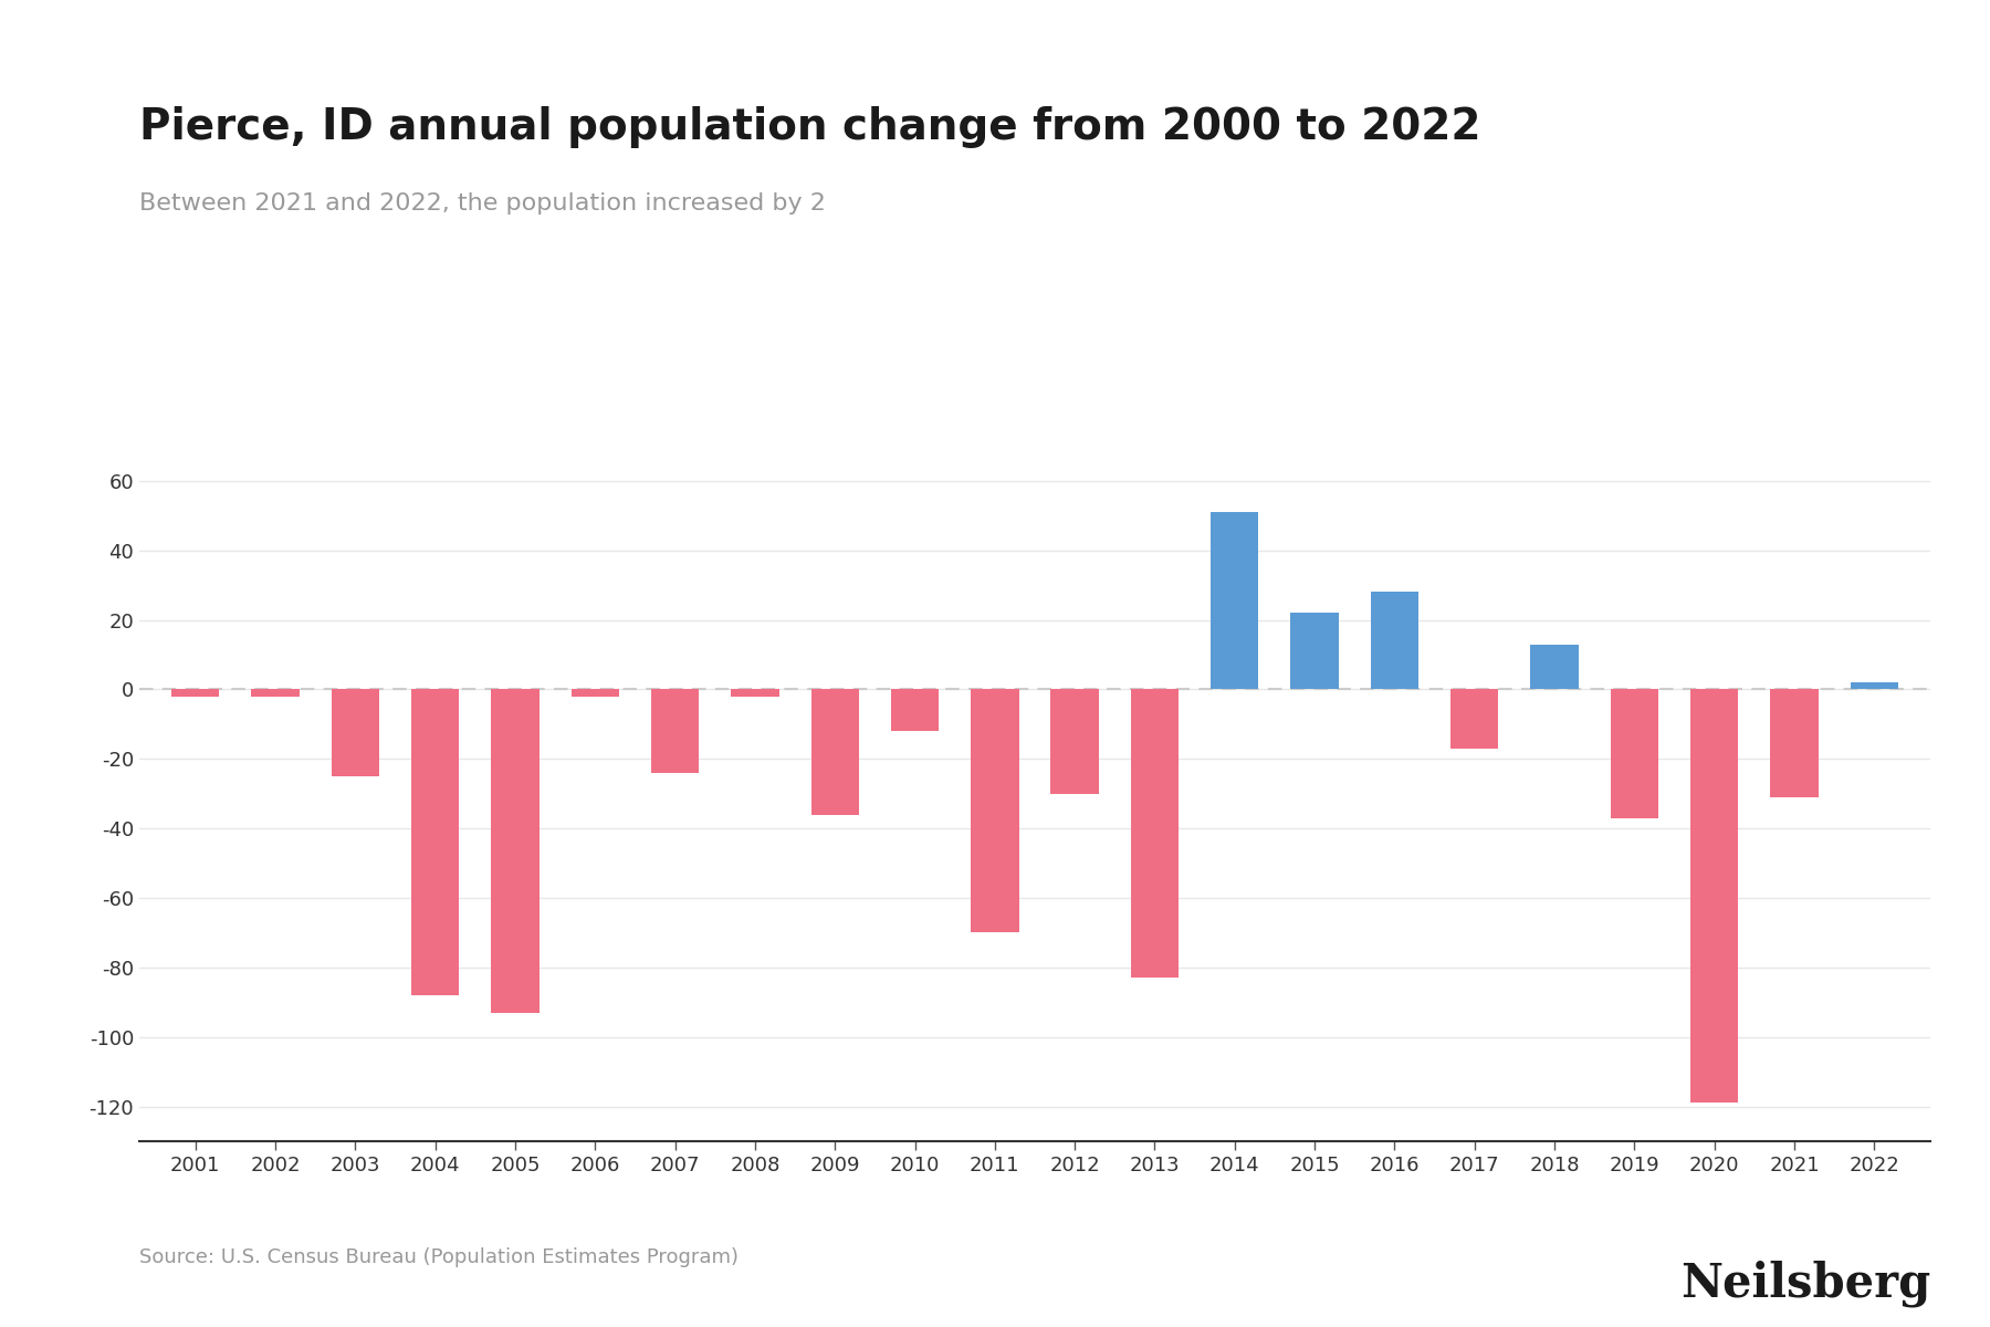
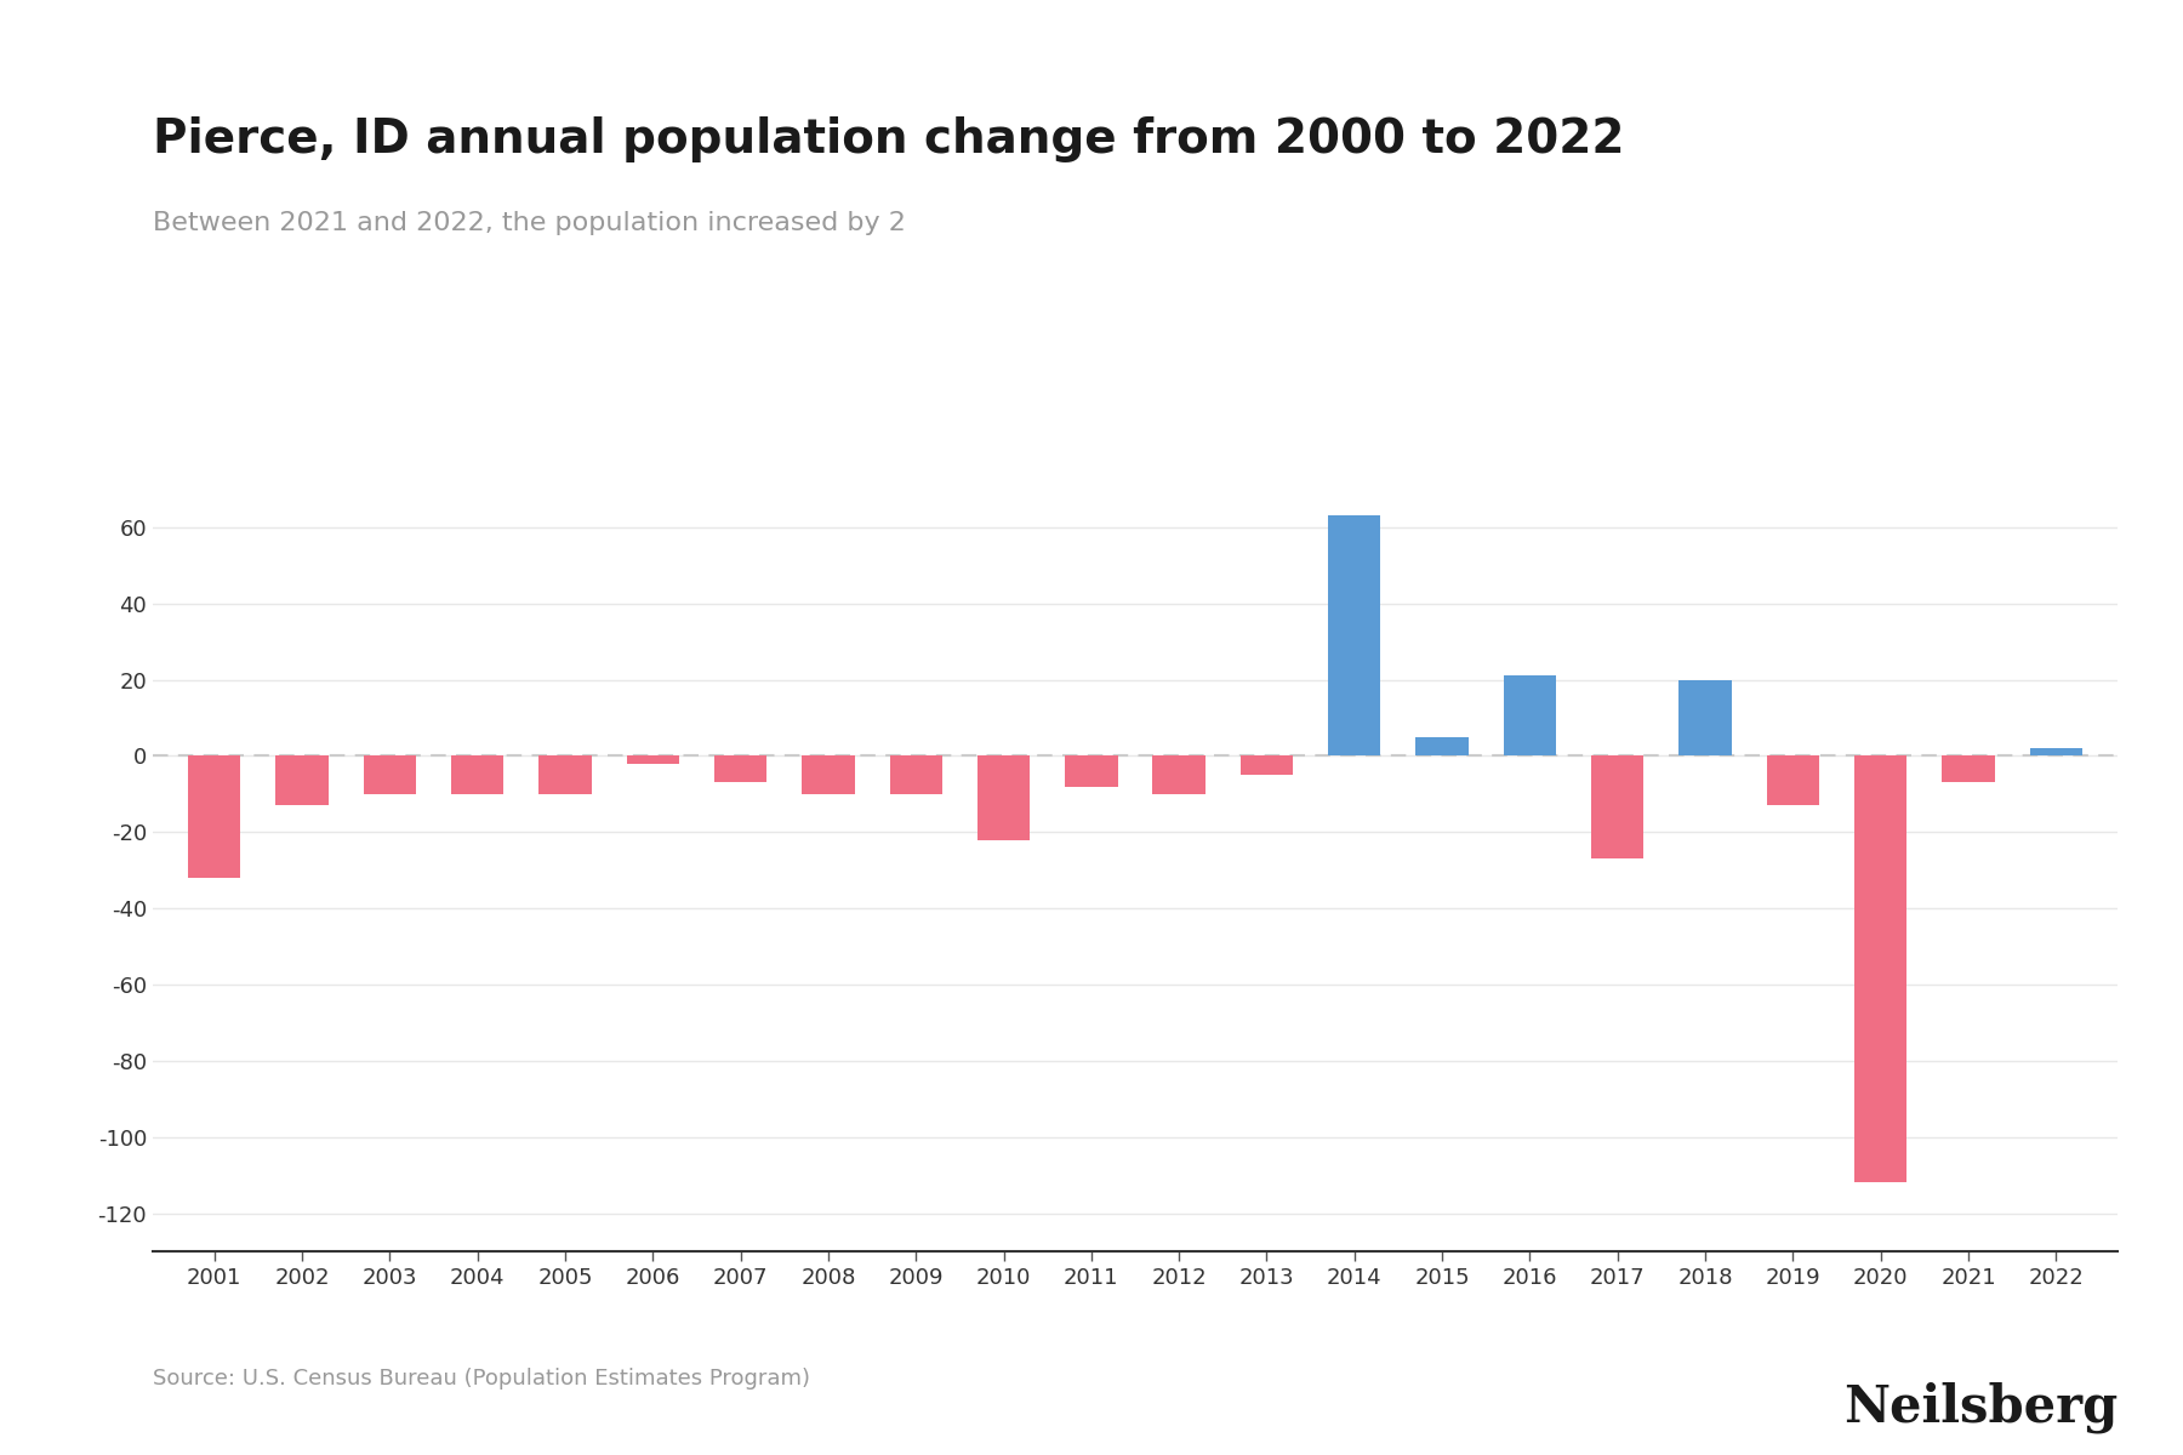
2001: -2 -> -32
2002: -2 -> -13
2003: -25 -> -10
2004: -88 -> -10
2005: -93 -> -10
2007: -24 -> -7
2008: -2 -> -10
2009: -36 -> -10
2010: -12 -> -22
2011: -70 -> -8
2012: -30 -> -10
2013: -83 -> -5
2014: 51 -> 63
2015: 22 -> 5
2016: 28 -> 21
2017: -17 -> -27
2018: 13 -> 20
2019: -37 -> -13
2020: -119 -> -112
2021: -31 -> -7
